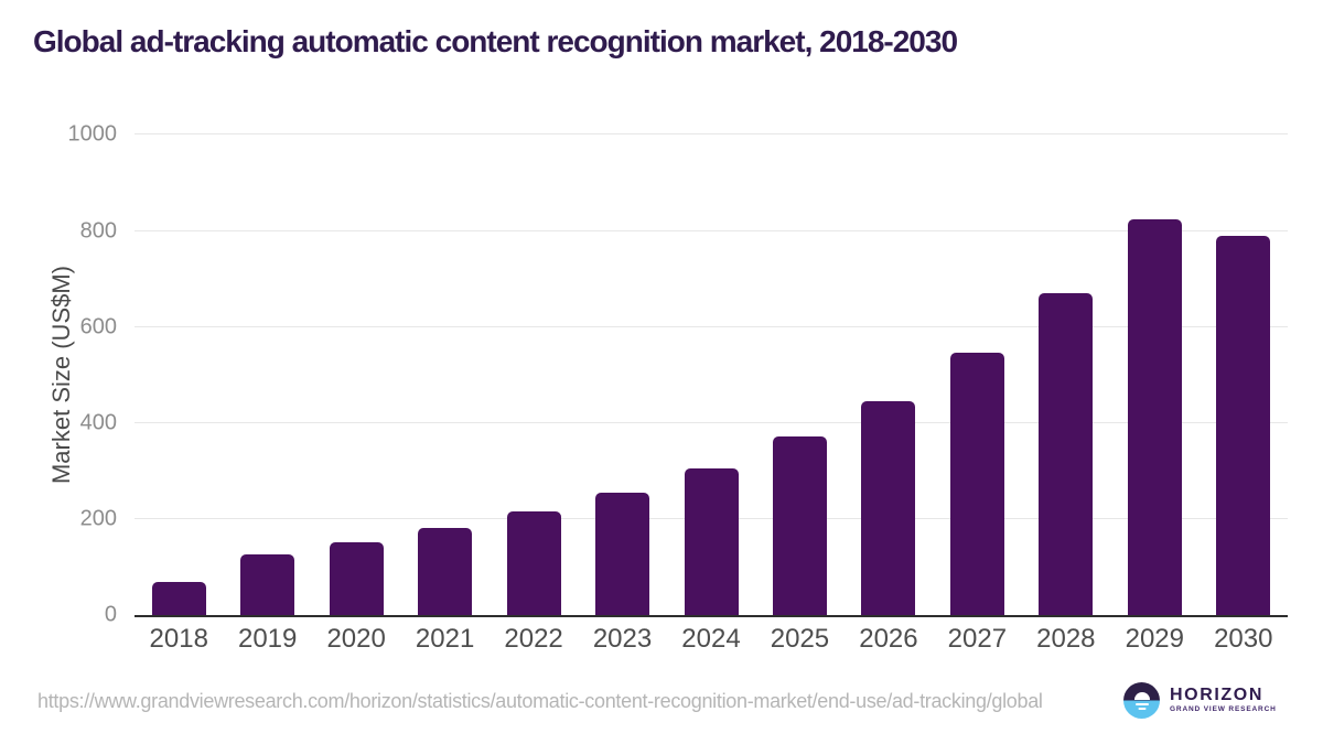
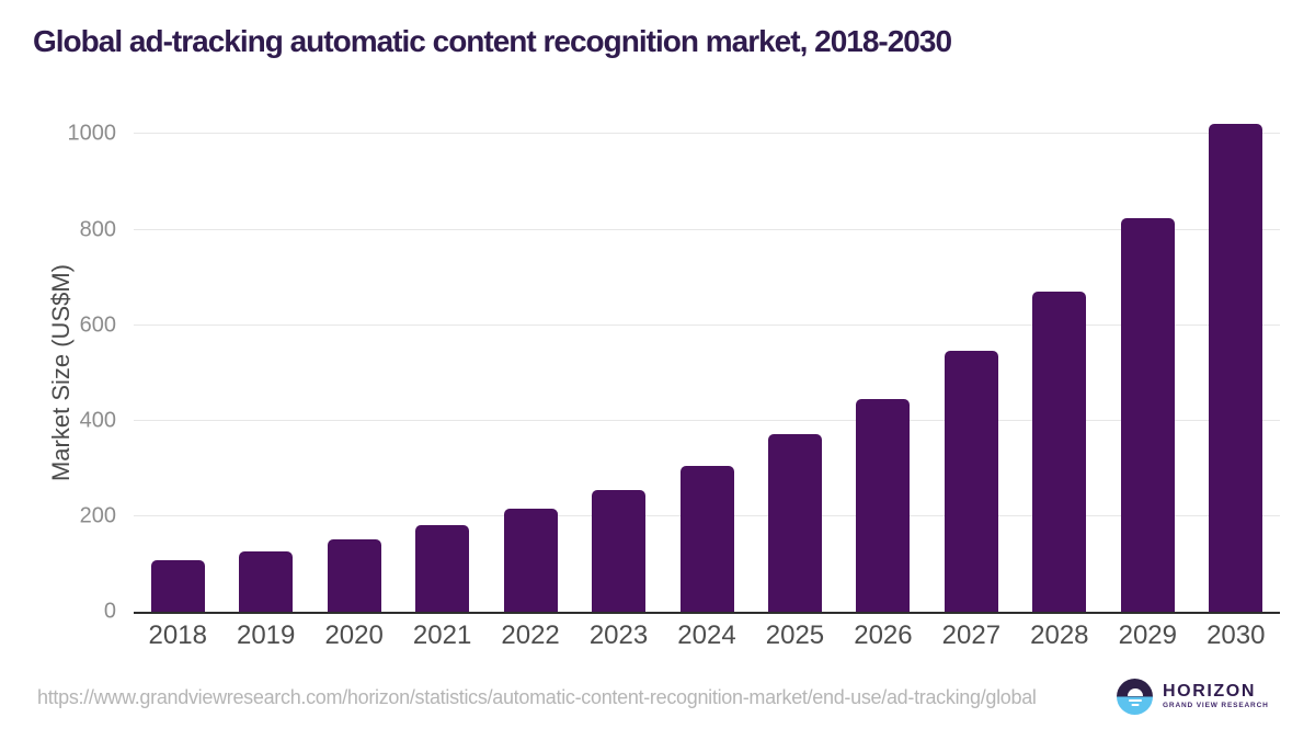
2018: 70 -> 110
2030: 790 -> 1020
